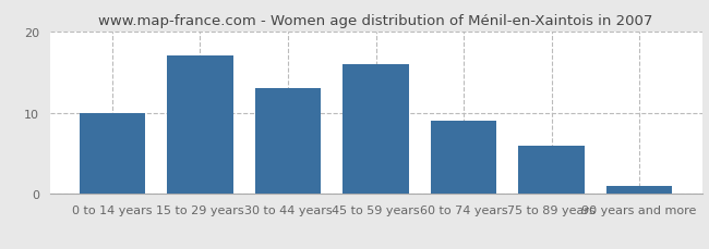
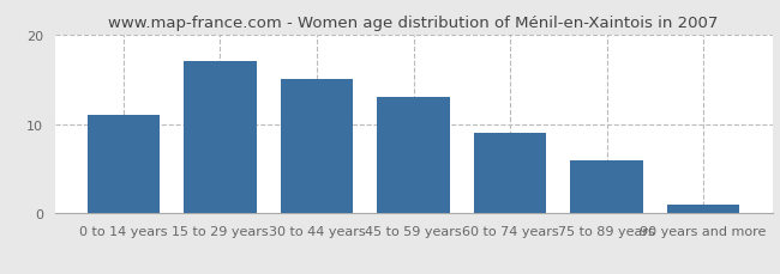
0 to 14 years: 10 -> 11
30 to 44 years: 13 -> 15
45 to 59 years: 16 -> 13
